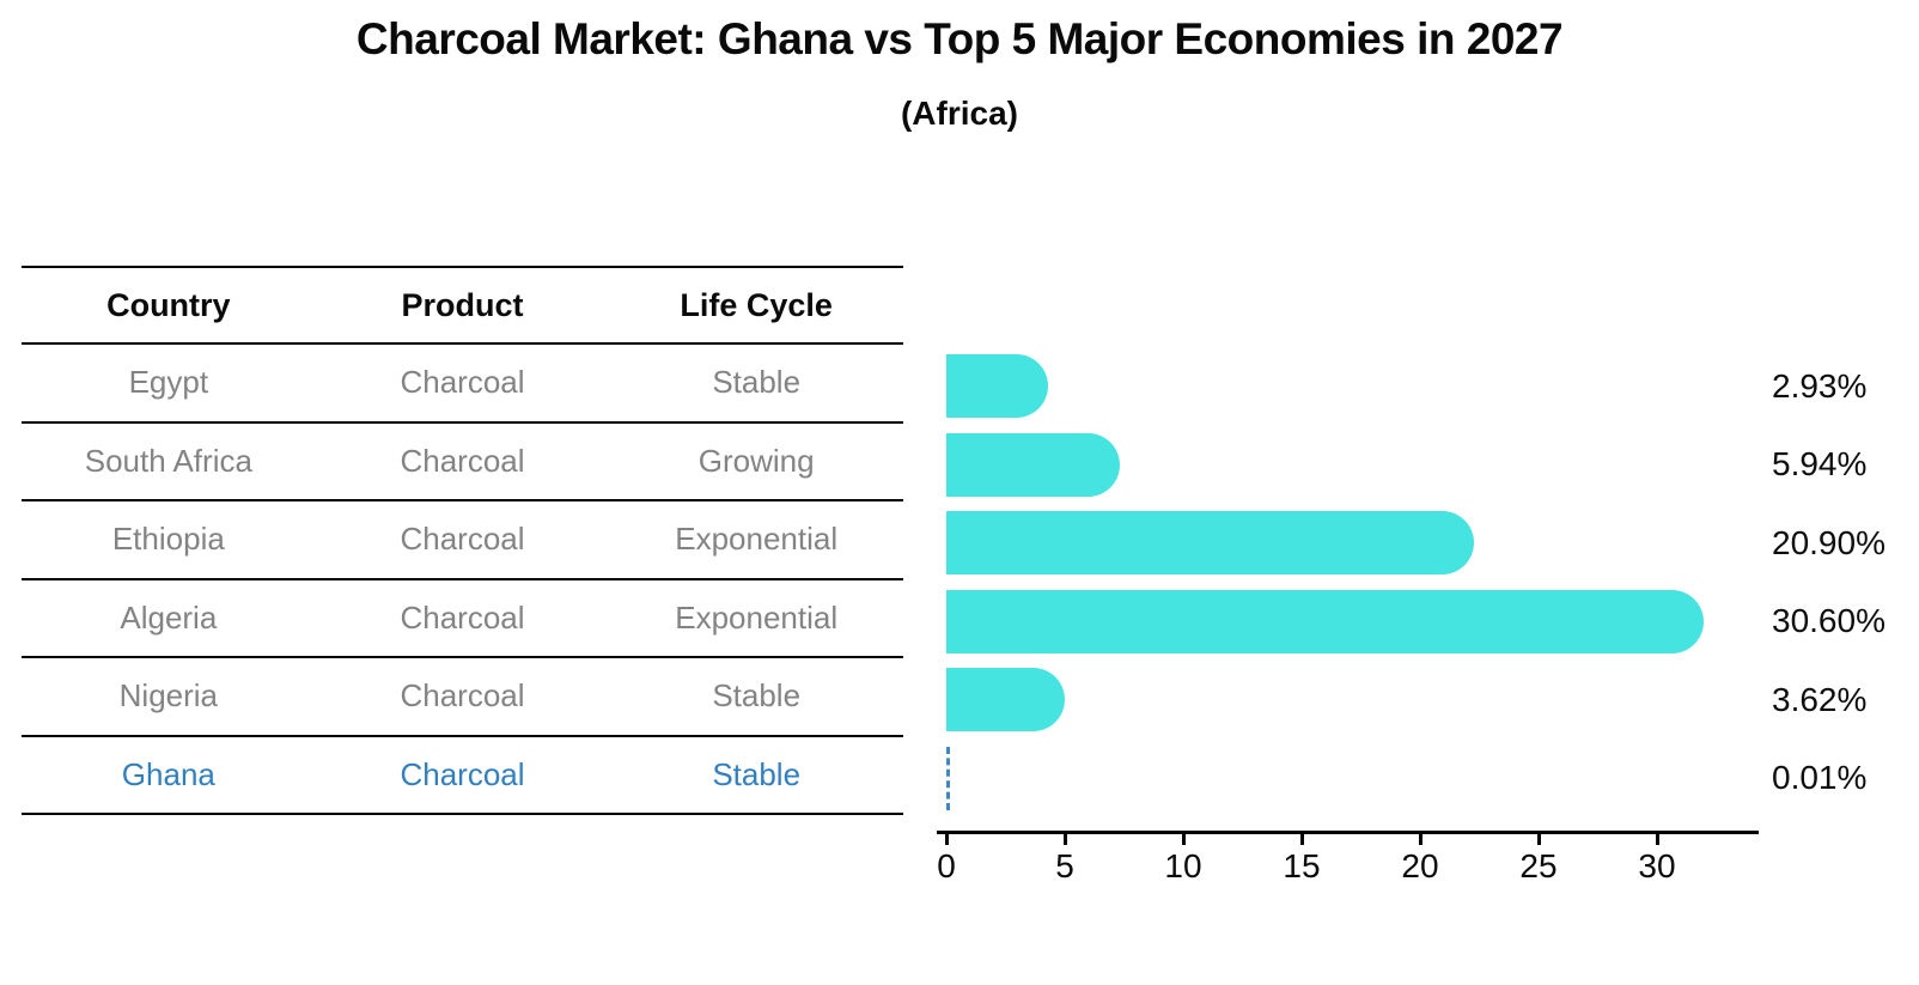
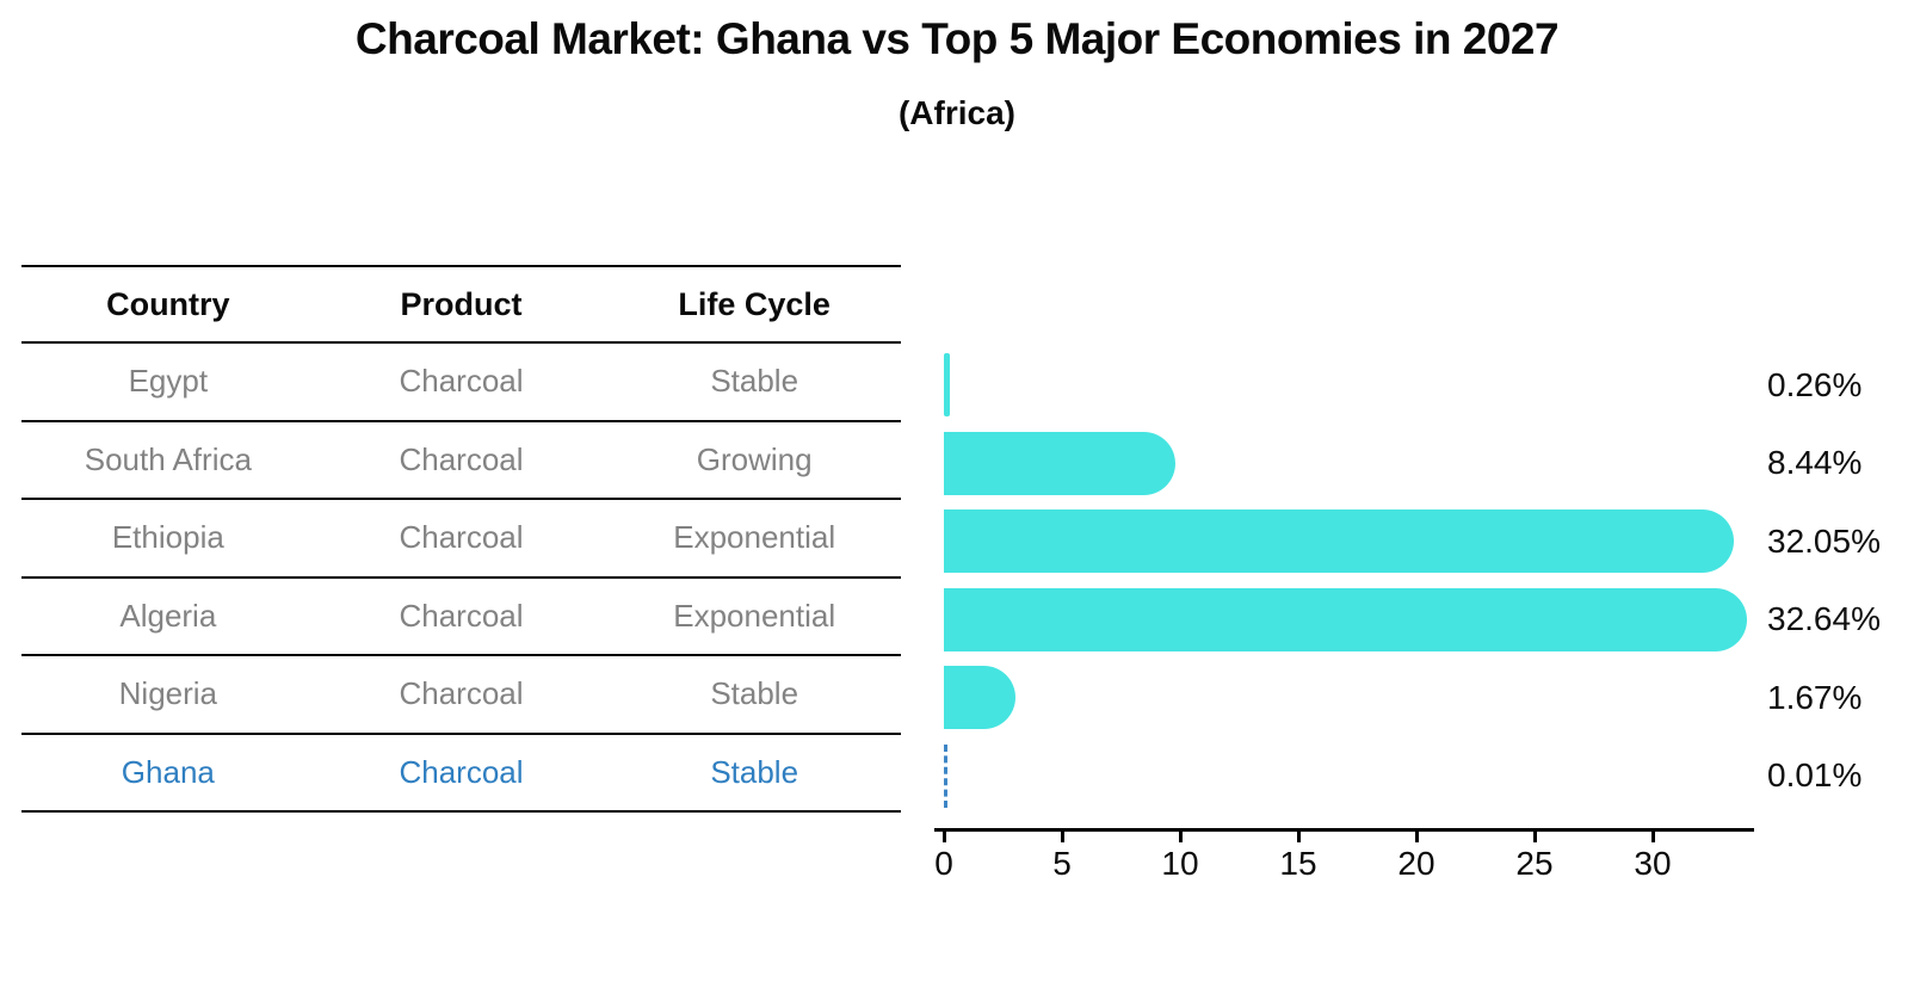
Egypt: 2.93% -> 0.26%
South Africa: 5.94% -> 8.44%
Ethiopia: 20.90% -> 32.05%
Algeria: 30.60% -> 32.64%
Nigeria: 3.62% -> 1.67%
